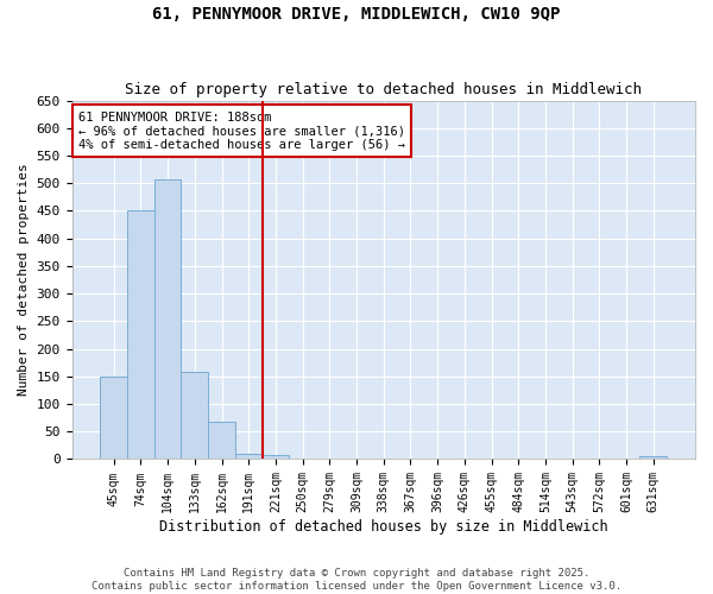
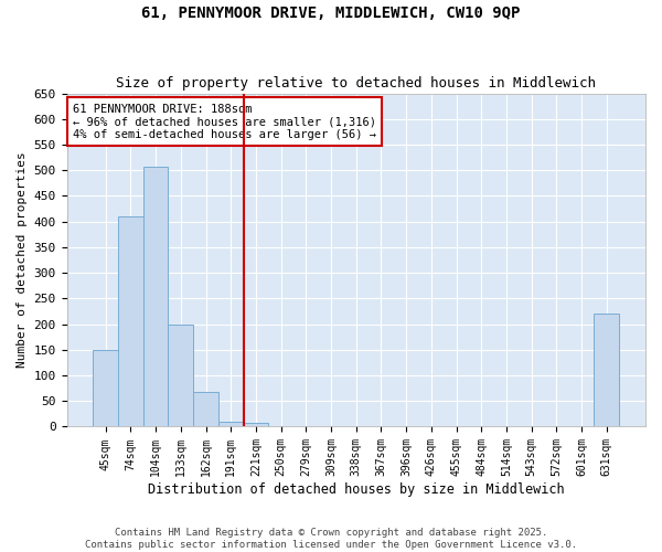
74sqm: 450 -> 410
133sqm: 158 -> 200
631sqm: 5 -> 220
